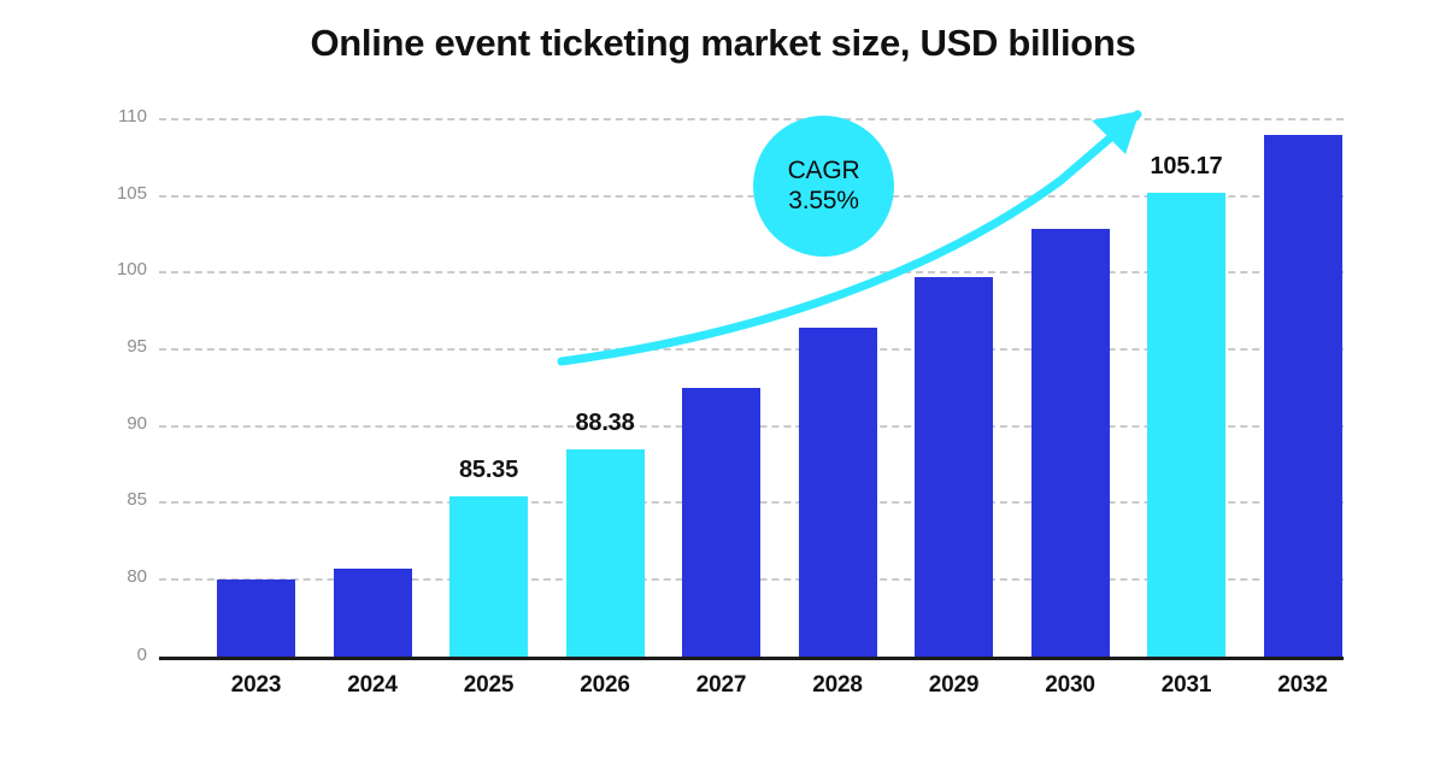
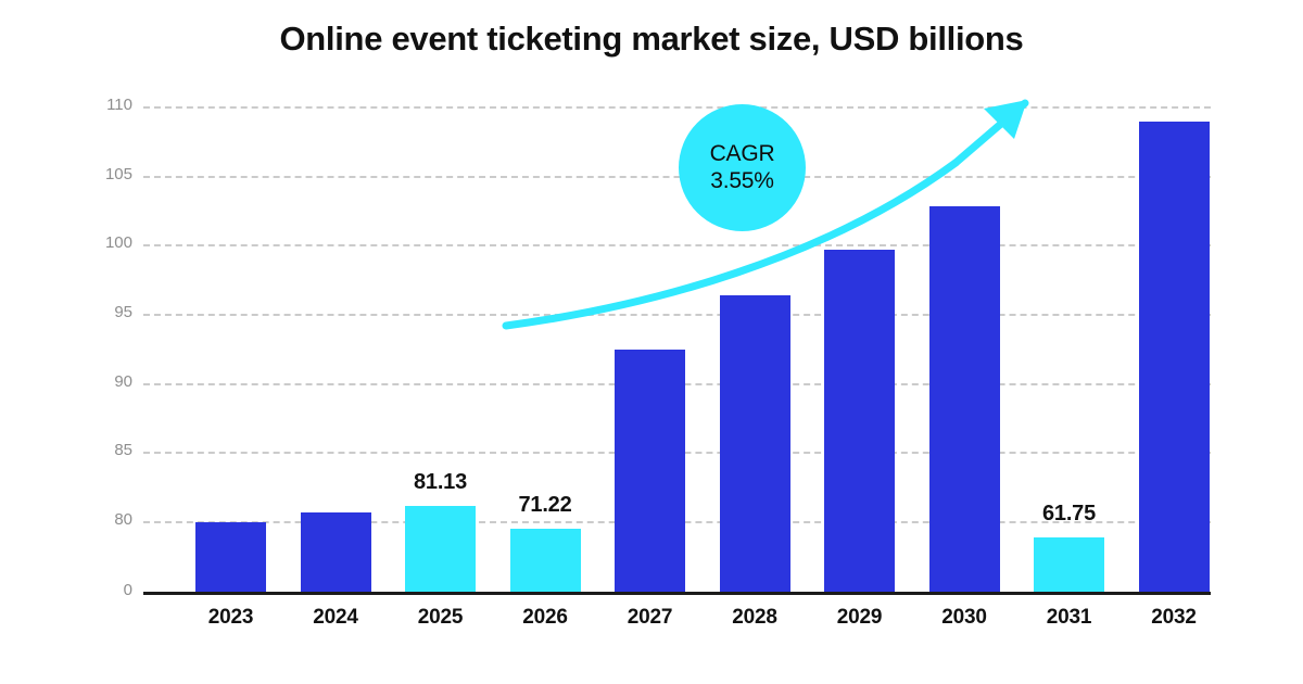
2025: 85.35 -> 81.13
2026: 88.38 -> 71.22
2031: 105.17 -> 61.75
